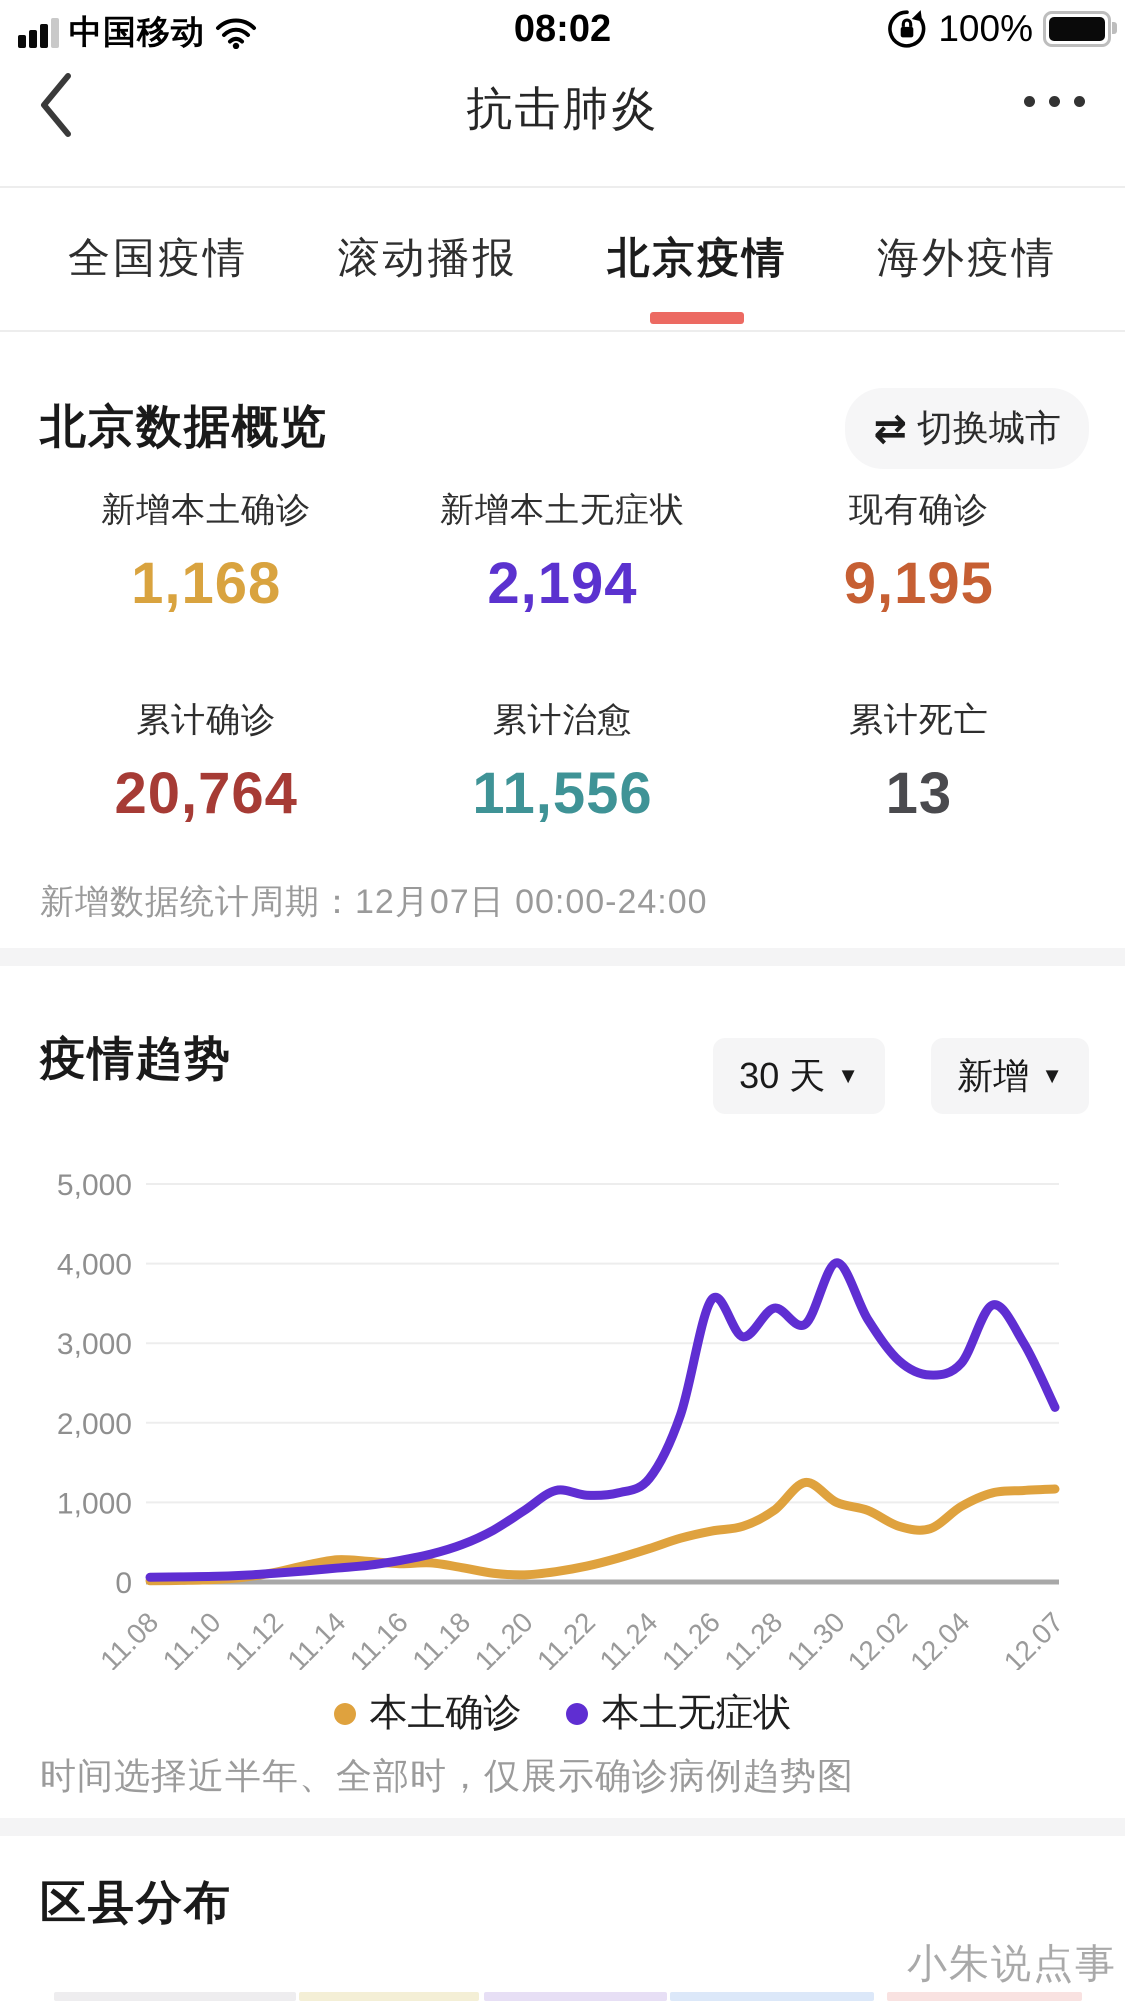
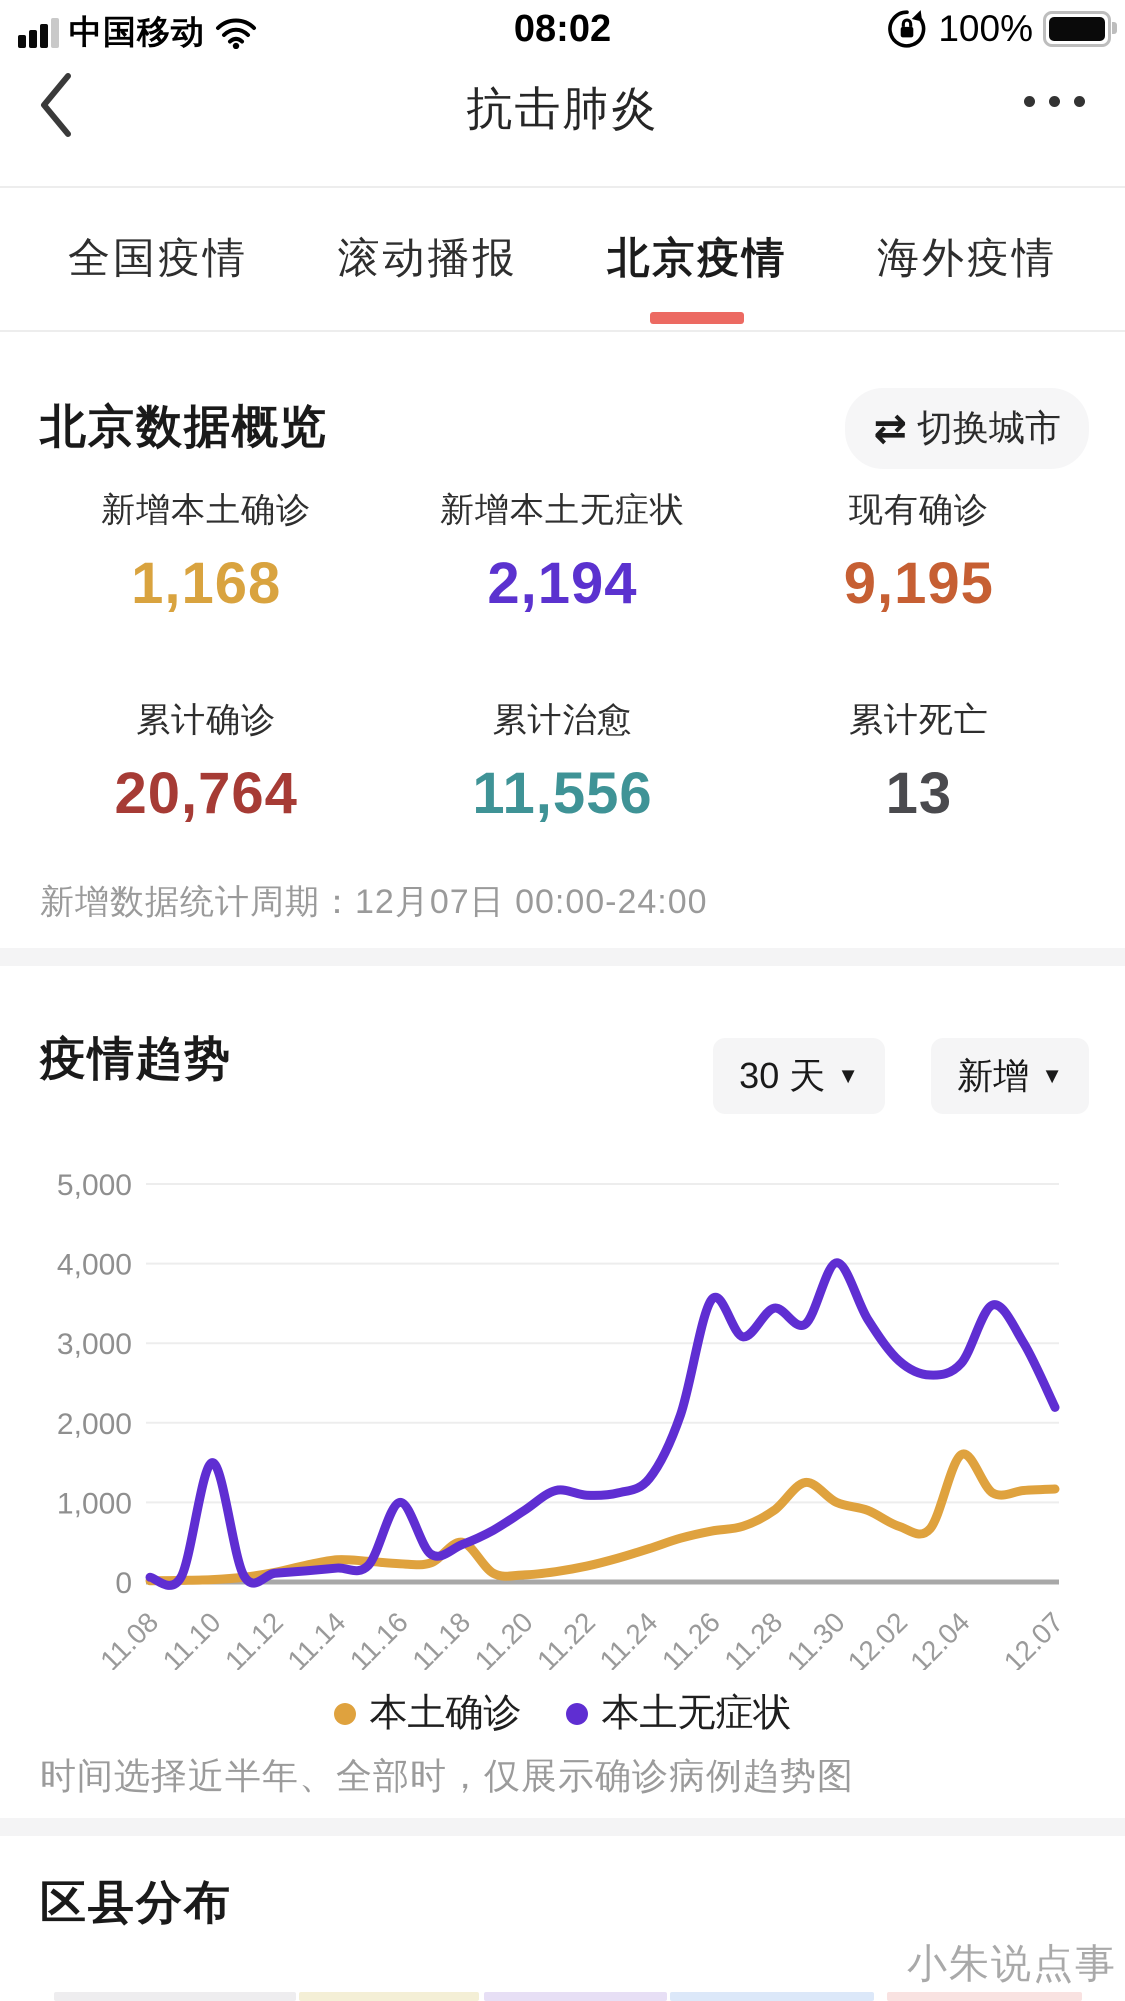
本土无症状/11.10: 100 -> 1500
本土无症状/11.16: 300 -> 1000
本土确诊/11.18: 200 -> 500
本土确诊/12.04: 1000 -> 1600
